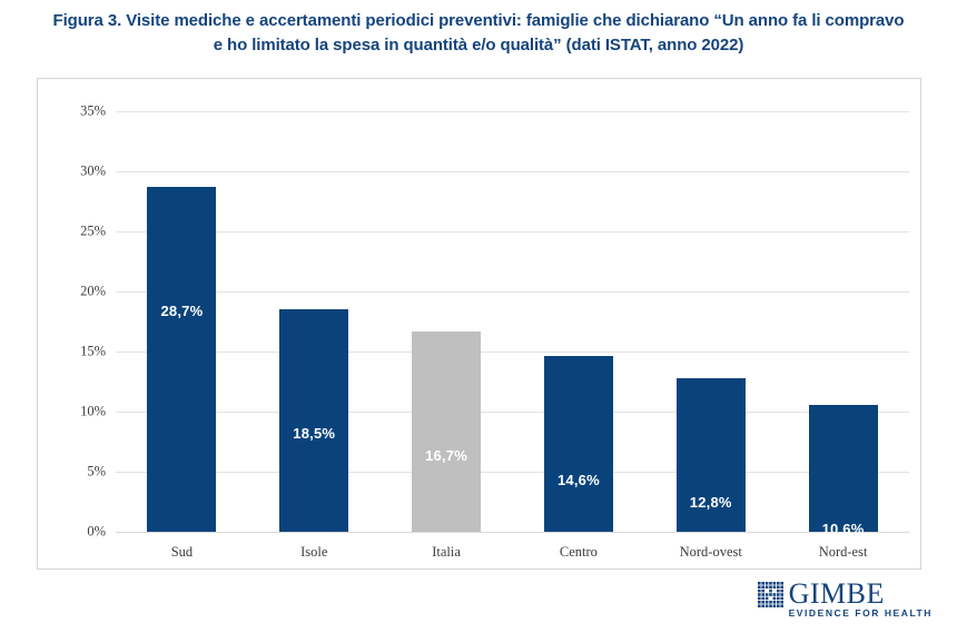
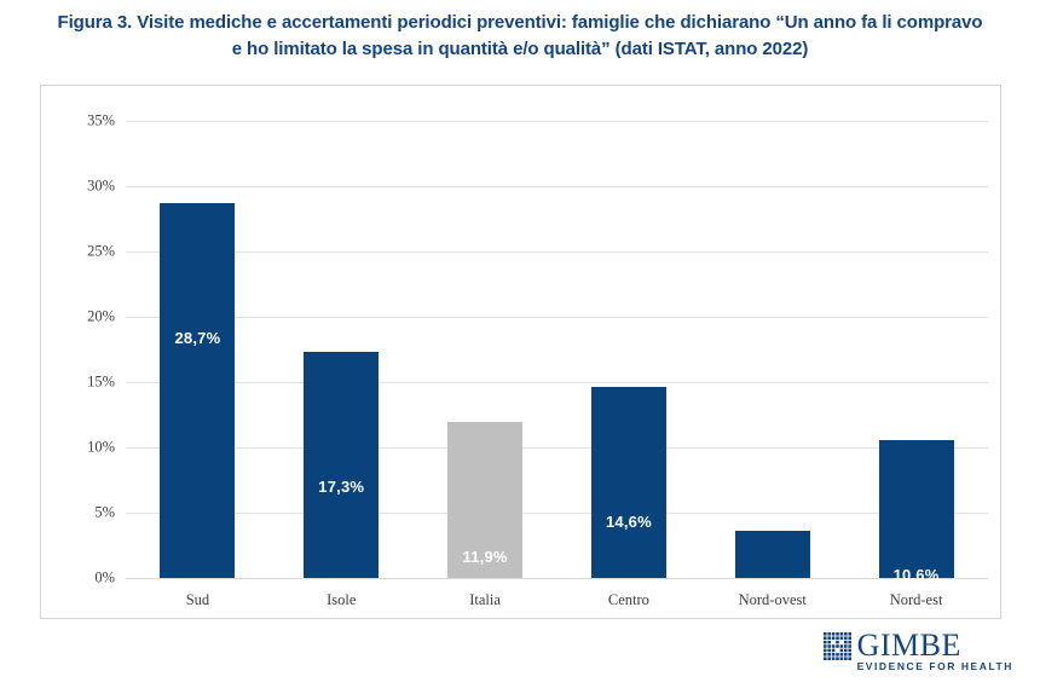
Isole: 18,5% -> 17,3%
Italia: 16,7% -> 11,9%
Nord-ovest: 12,8% -> 3,6%
